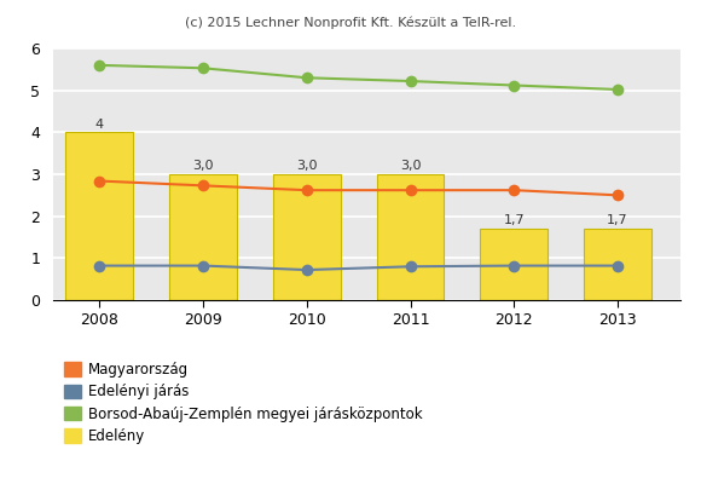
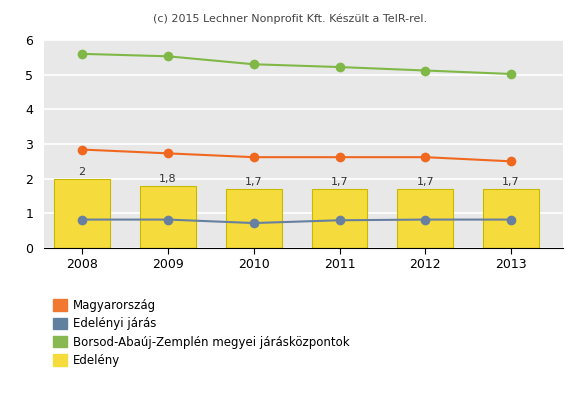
Edelény/2008: 4 -> 2
Edelény/2009: 3,0 -> 1,8
Edelény/2010: 3,0 -> 1,7
Edelény/2011: 3,0 -> 1,7
